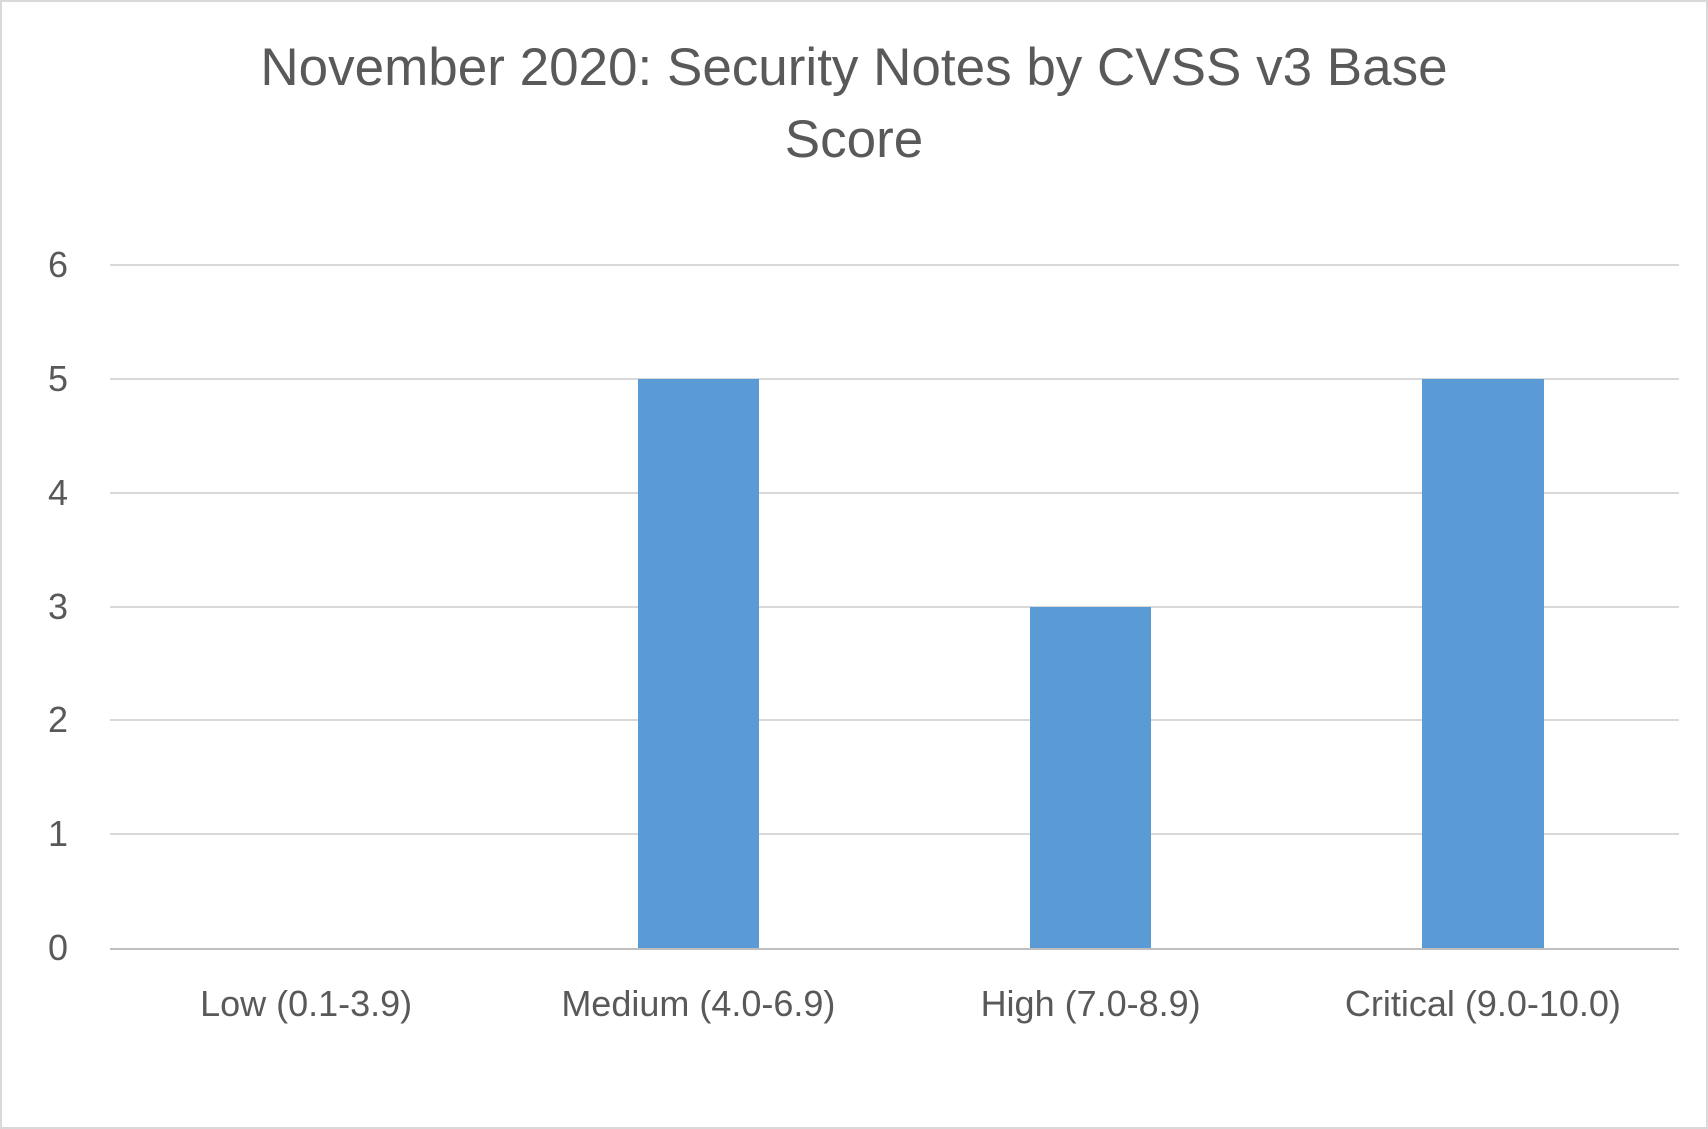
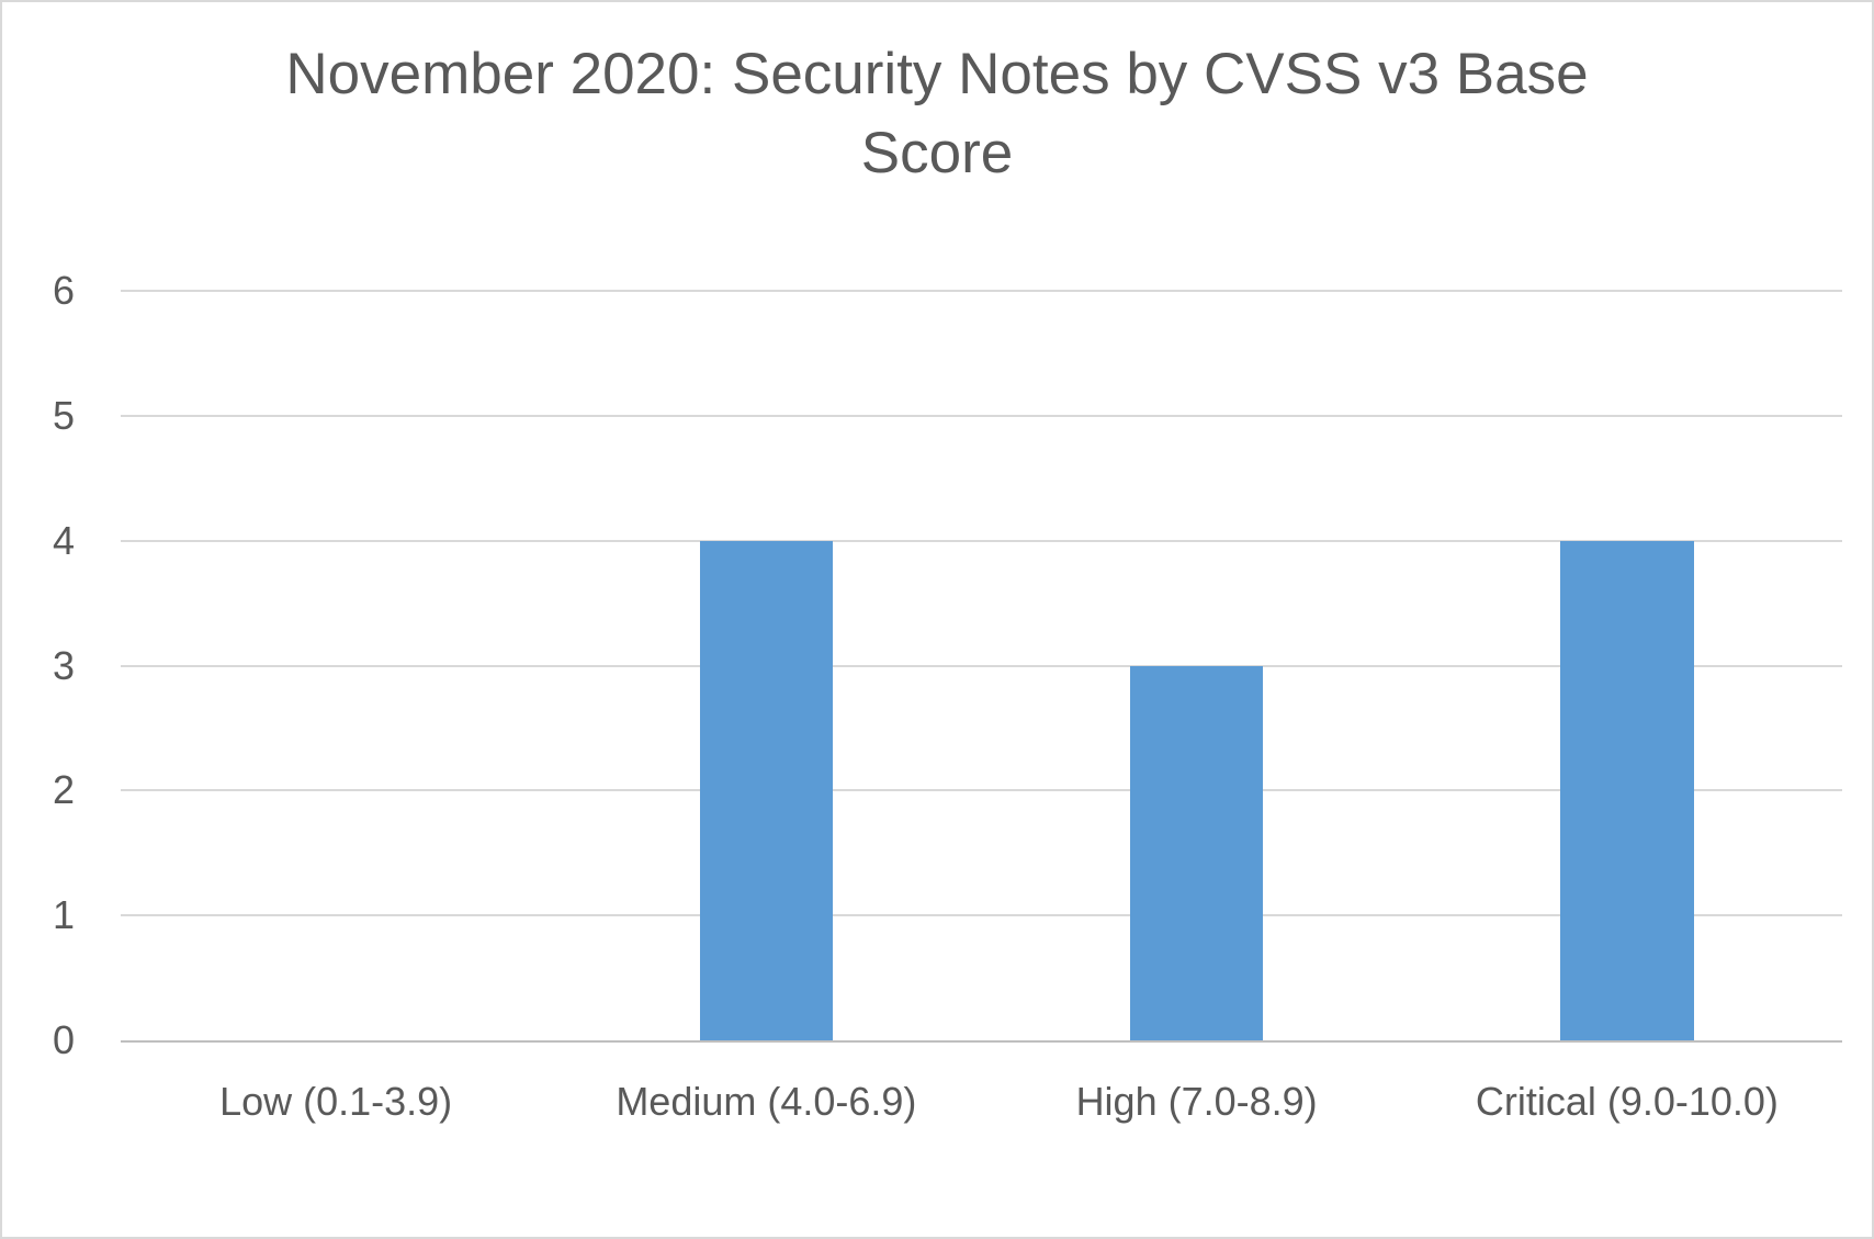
Medium (4.0-6.9): 5 -> 4
Critical (9.0-10.0): 5 -> 4
